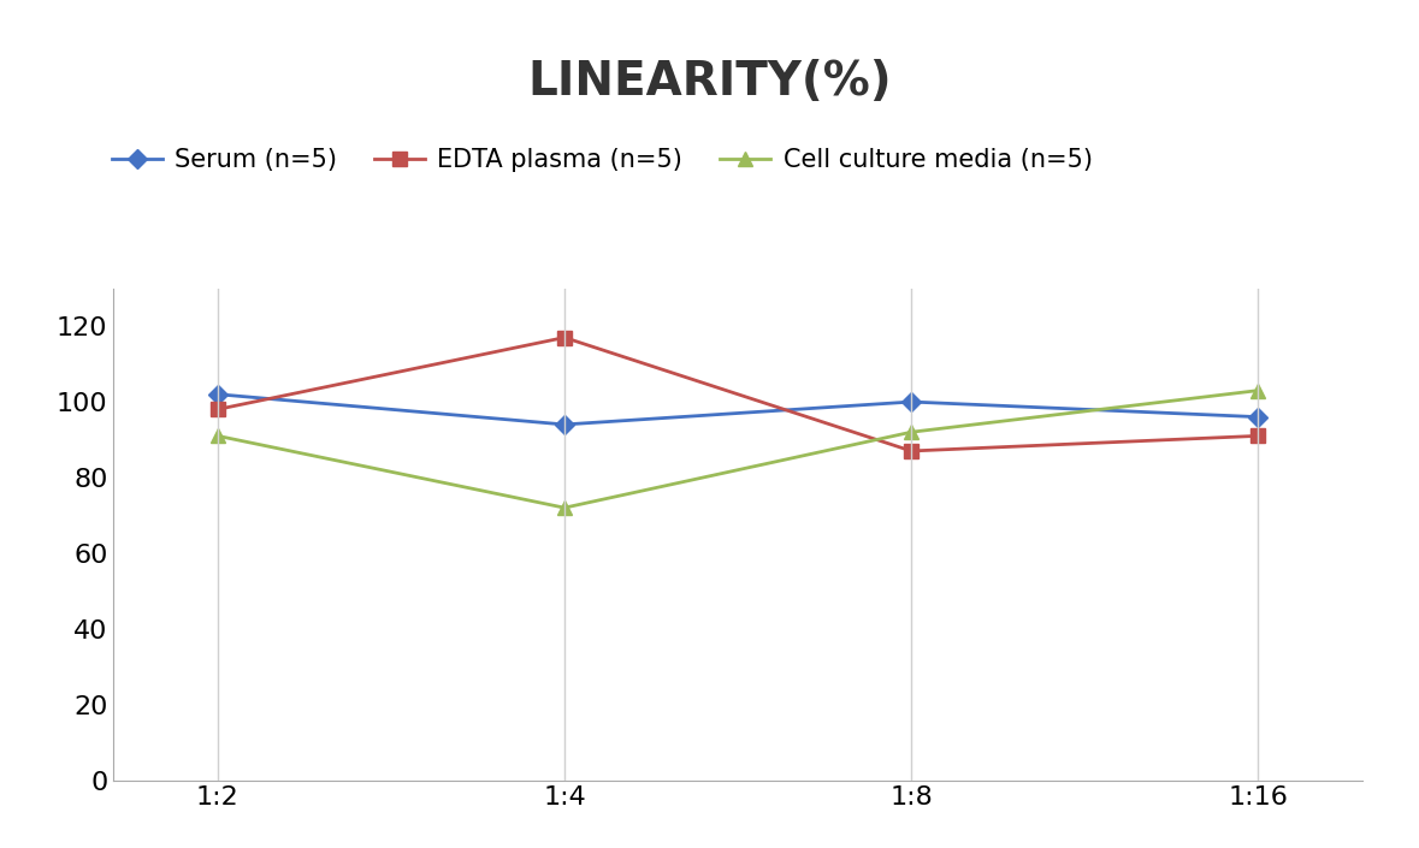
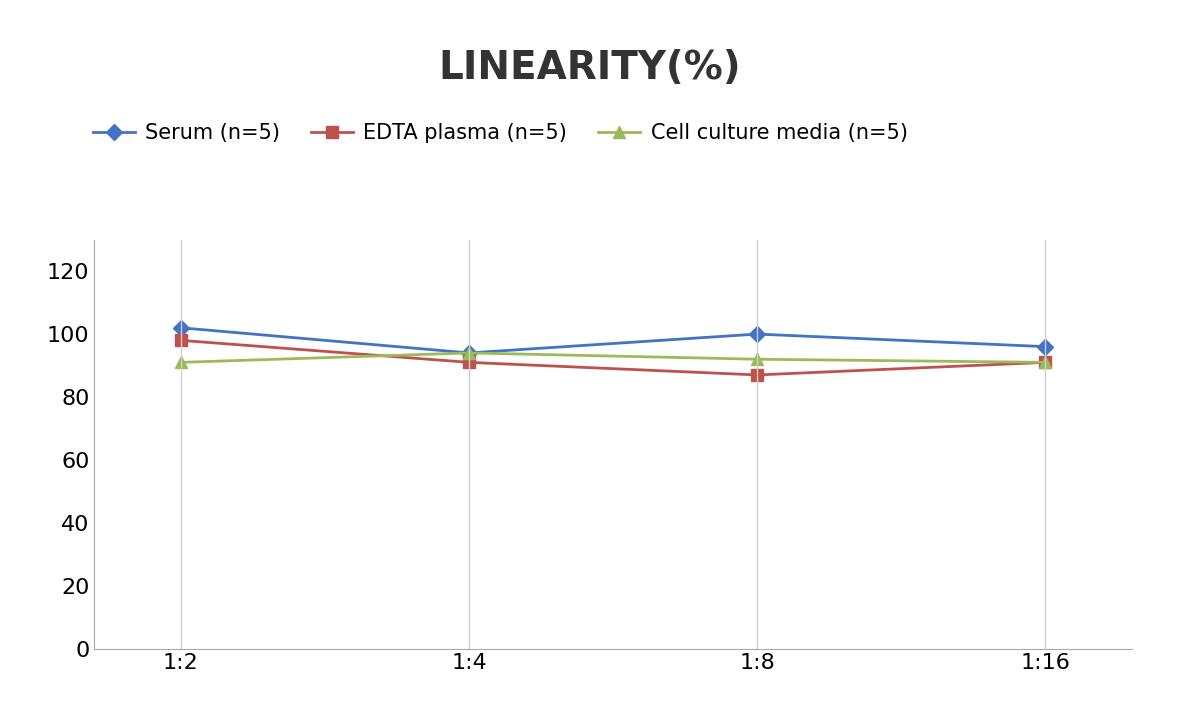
EDTA plasma (n=5)/1:4: 117 -> 91
Cell culture media (n=5)/1:4: 72 -> 94
Cell culture media (n=5)/1:16: 103 -> 91
